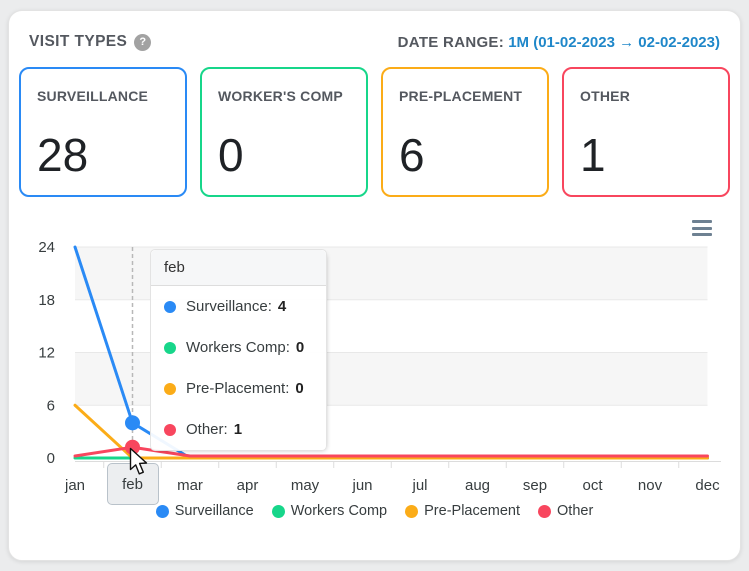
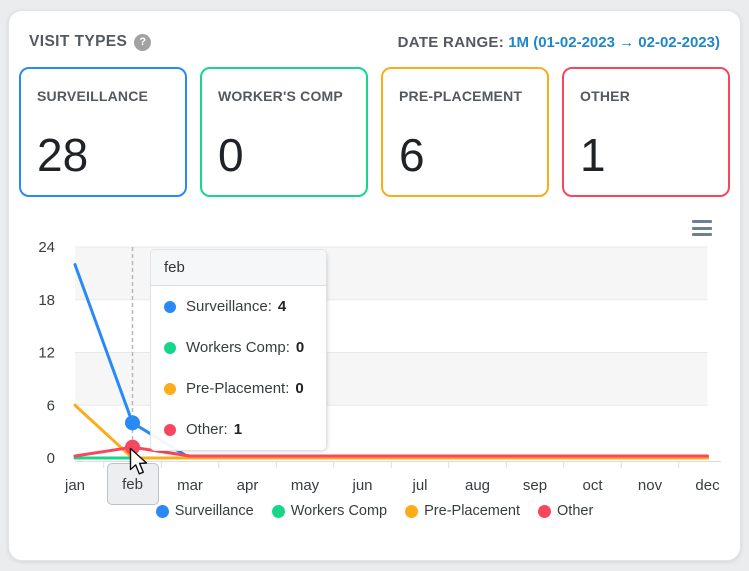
Surveillance/jan: 24 -> 22
